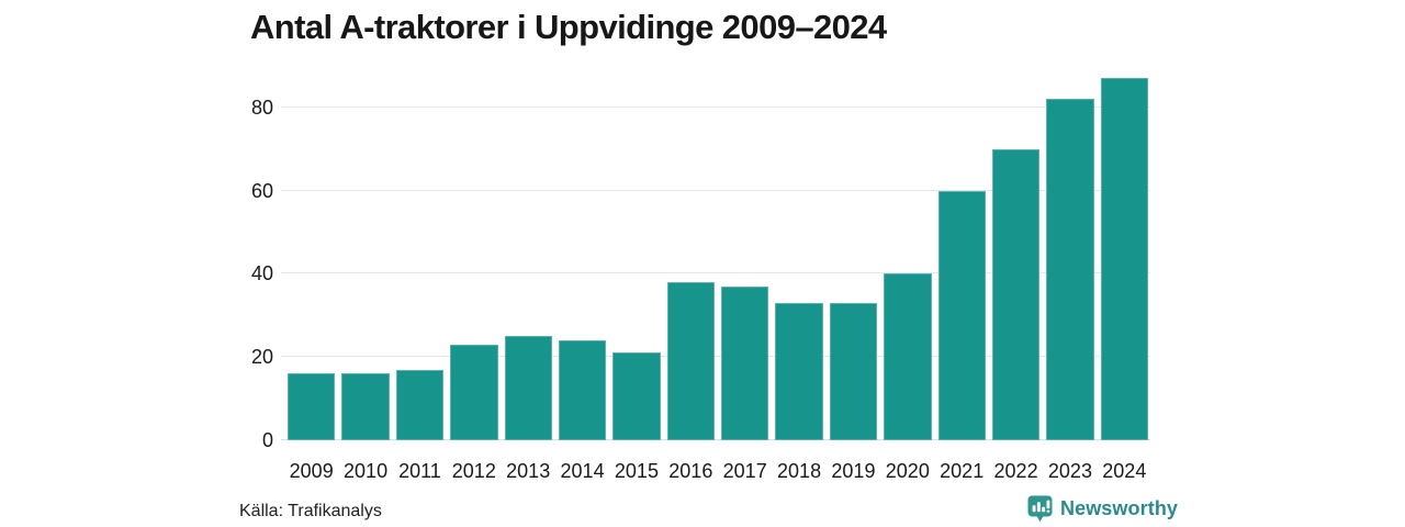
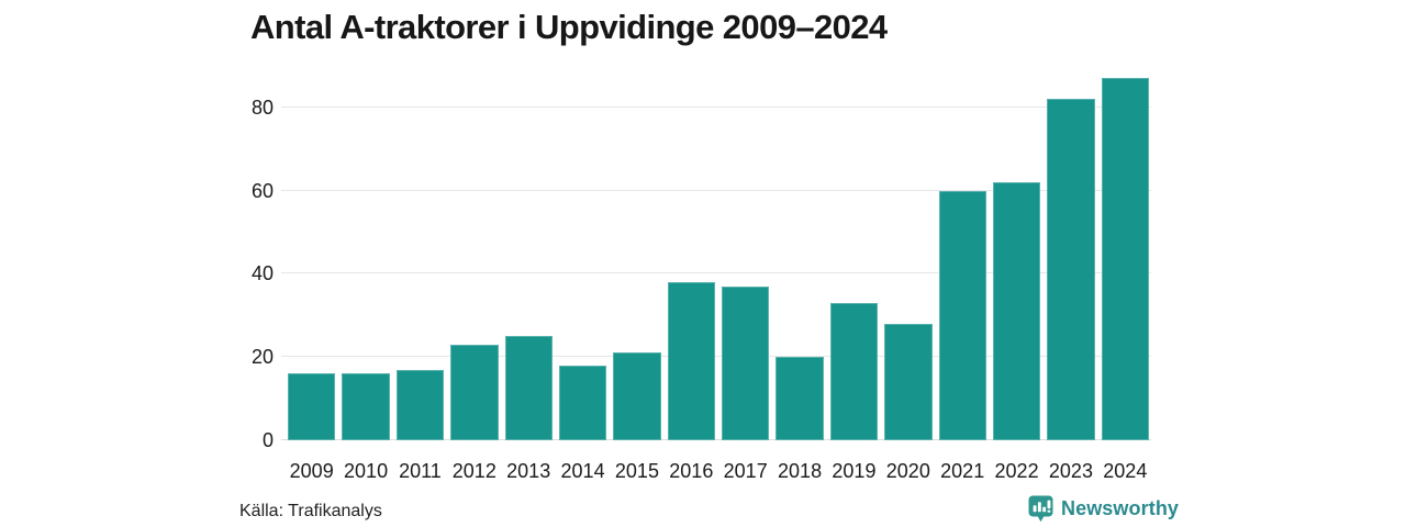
2014: 24 -> 18
2018: 33 -> 20
2020: 40 -> 28
2022: 70 -> 62
